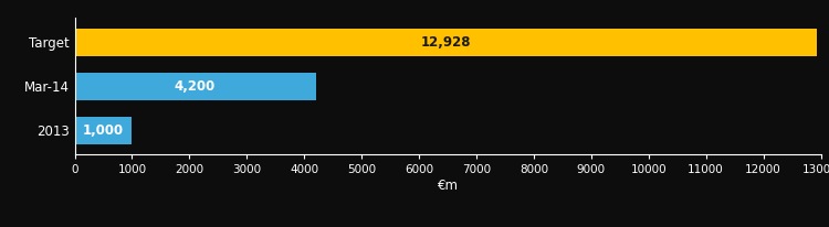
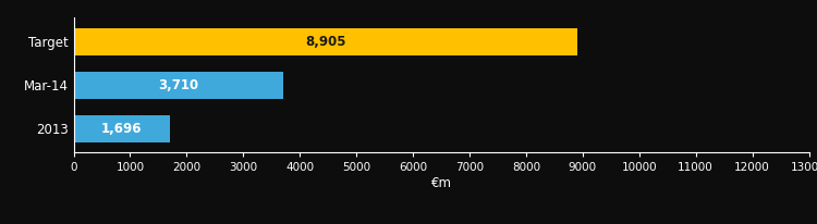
Target: 12,928 -> 8,905
Mar-14: 4,200 -> 3,710
2013: 1,000 -> 1,696
